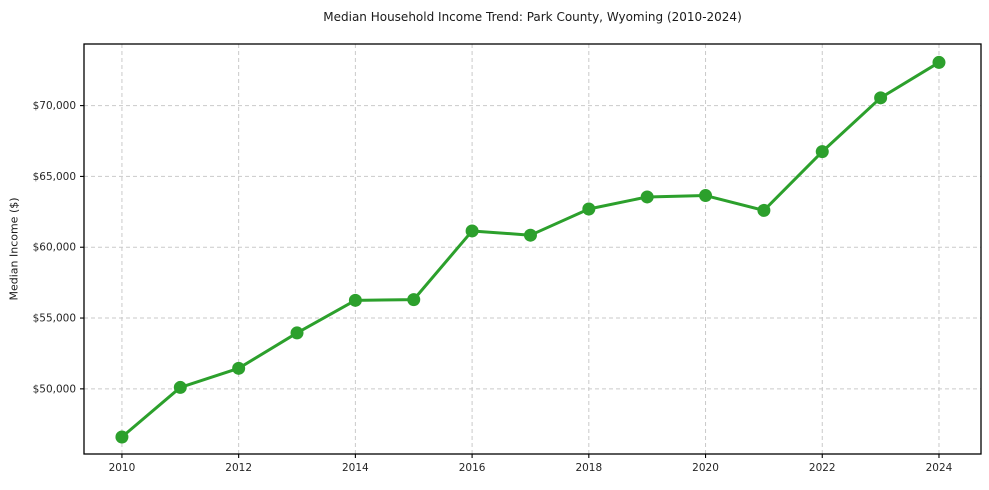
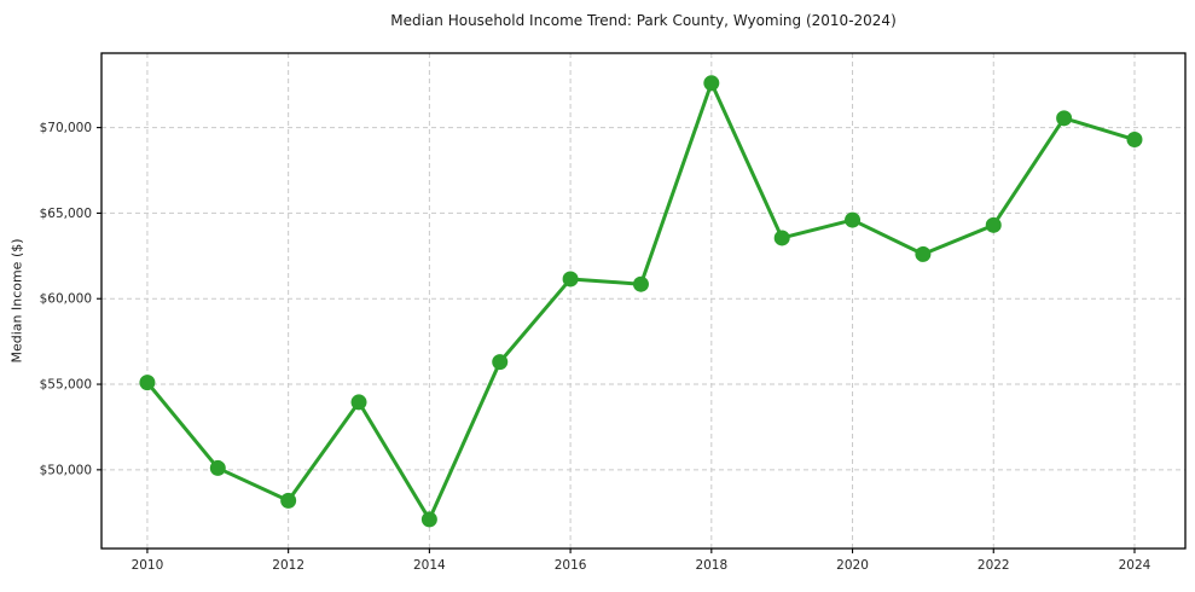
2010: $46600 -> $55100
2012: $51400 -> $48200
2014: $56200 -> $47100
2018: $62700 -> $72600
2020: $63600 -> $64600
2022: $66800 -> $64300
2024: $73000 -> $69300
